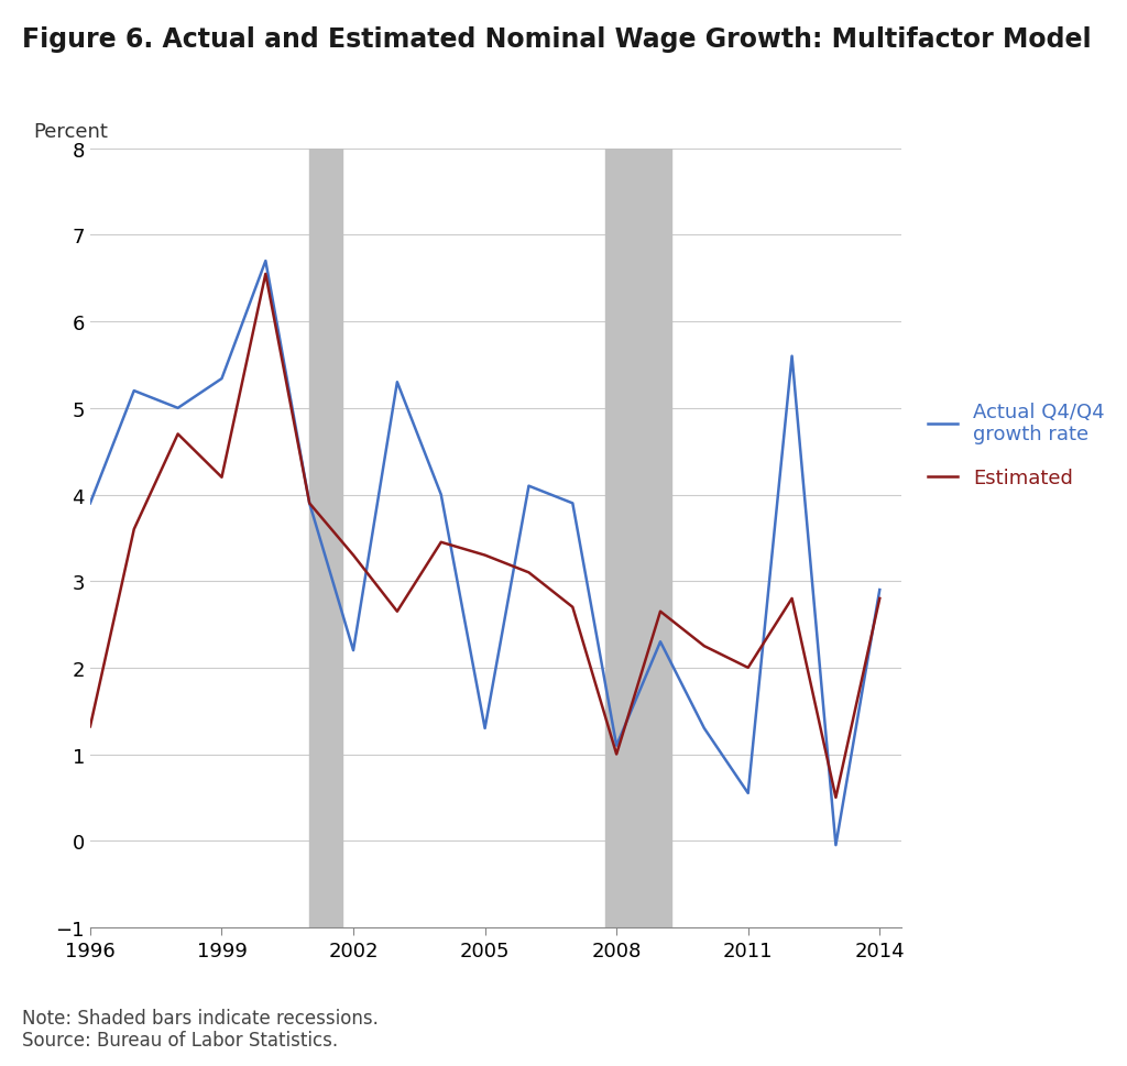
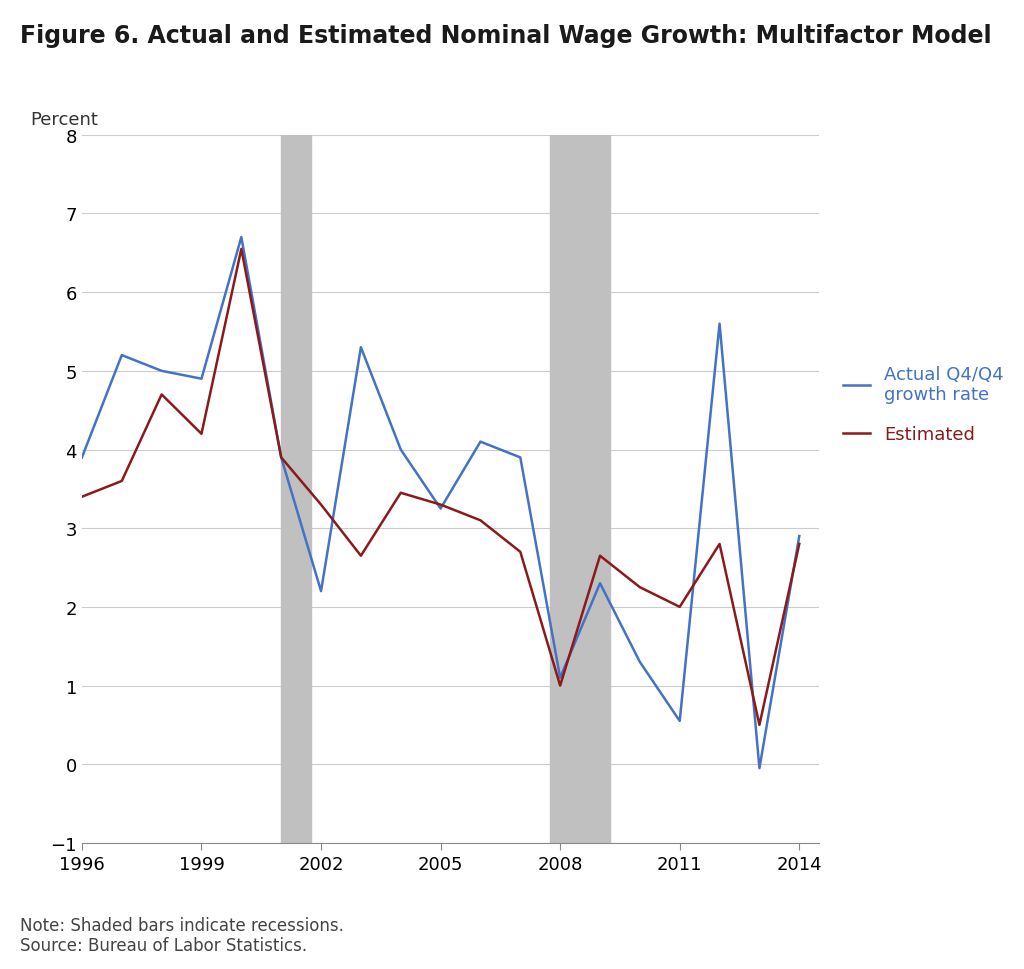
Estimated/1996: 1.32 -> 3.40
Actual Q4/Q4 growth rate/1999: 5.34 -> 4.90
Actual Q4/Q4 growth rate/2005: 1.30 -> 3.25
